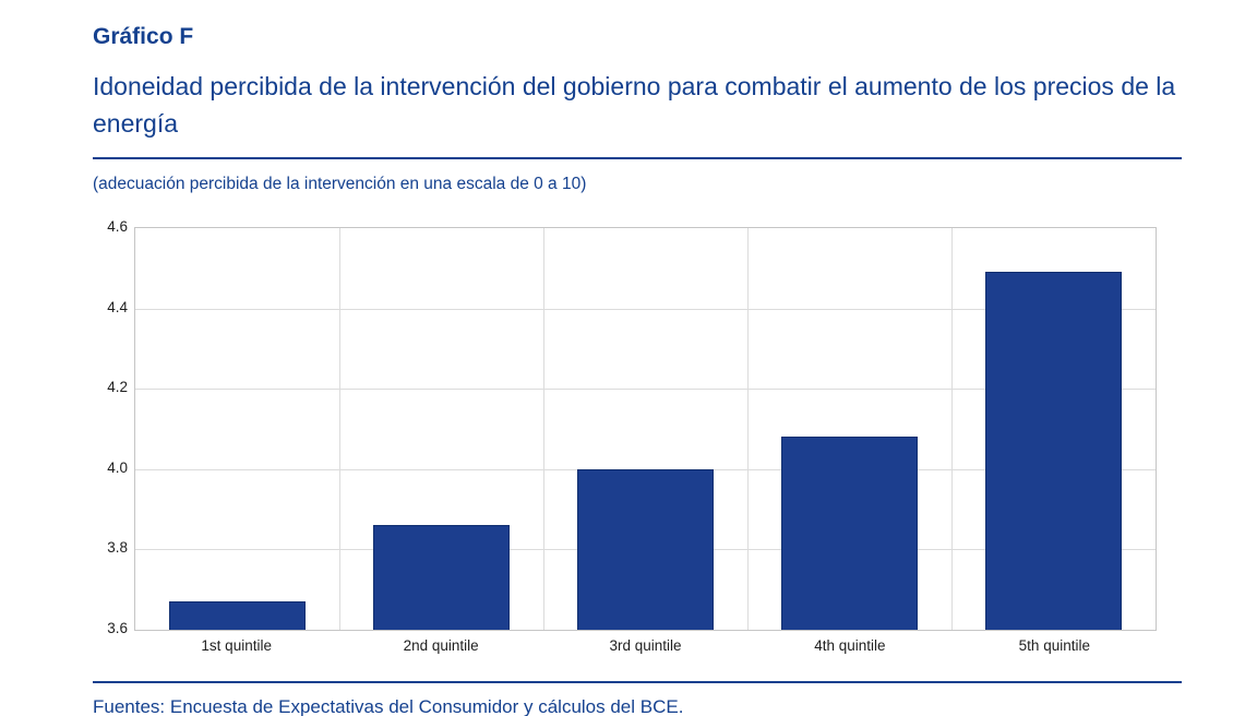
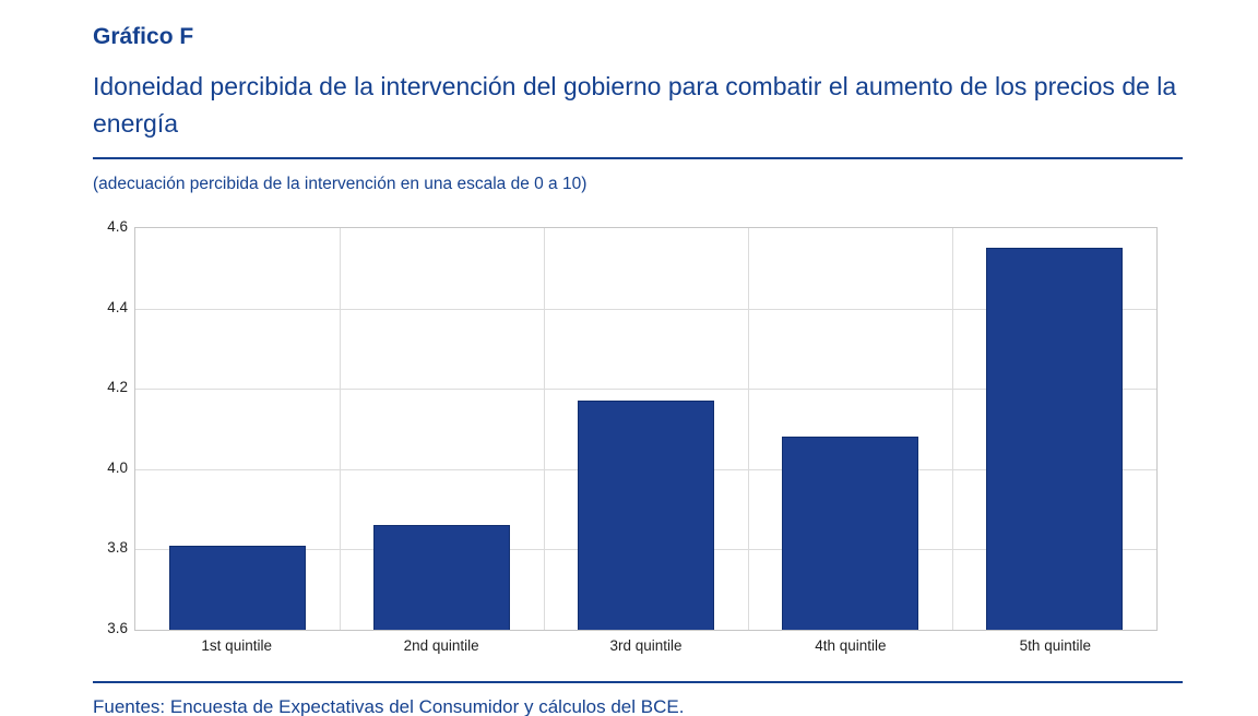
1st quintile: 3.67 -> 3.81
3rd quintile: 4.00 -> 4.17
5th quintile: 4.49 -> 4.55
